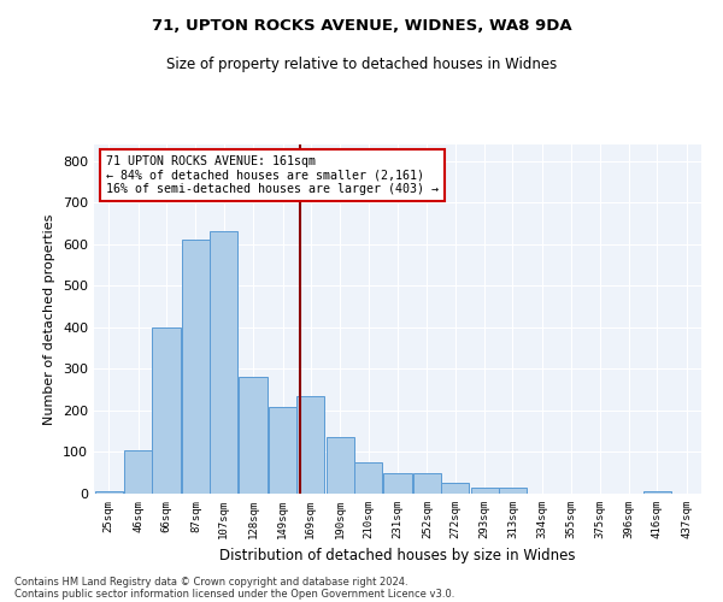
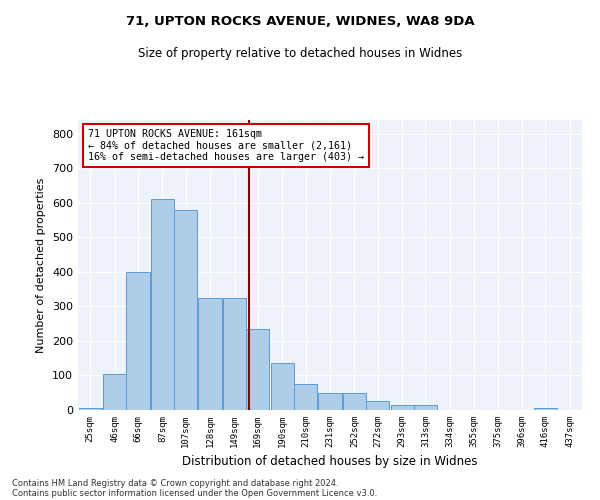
107sqm: 630 -> 580
128sqm: 280 -> 325
149sqm: 210 -> 325
